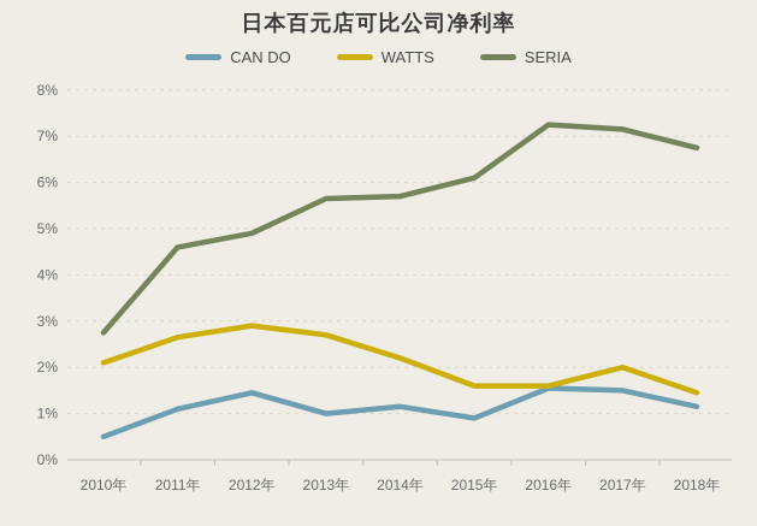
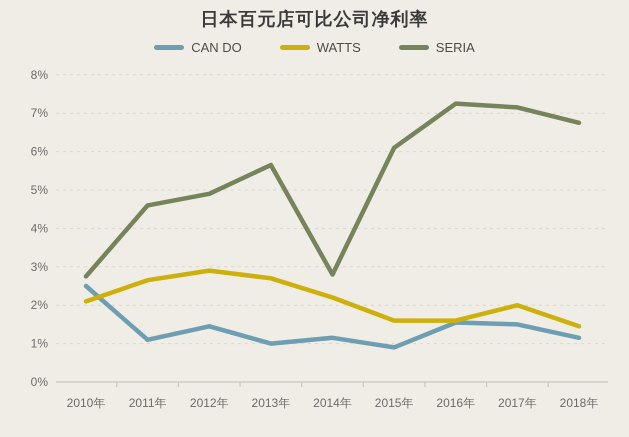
CAN DO/2010年: 0.5% -> 2.5%
SERIA/2014年: 5.7% -> 2.8%
